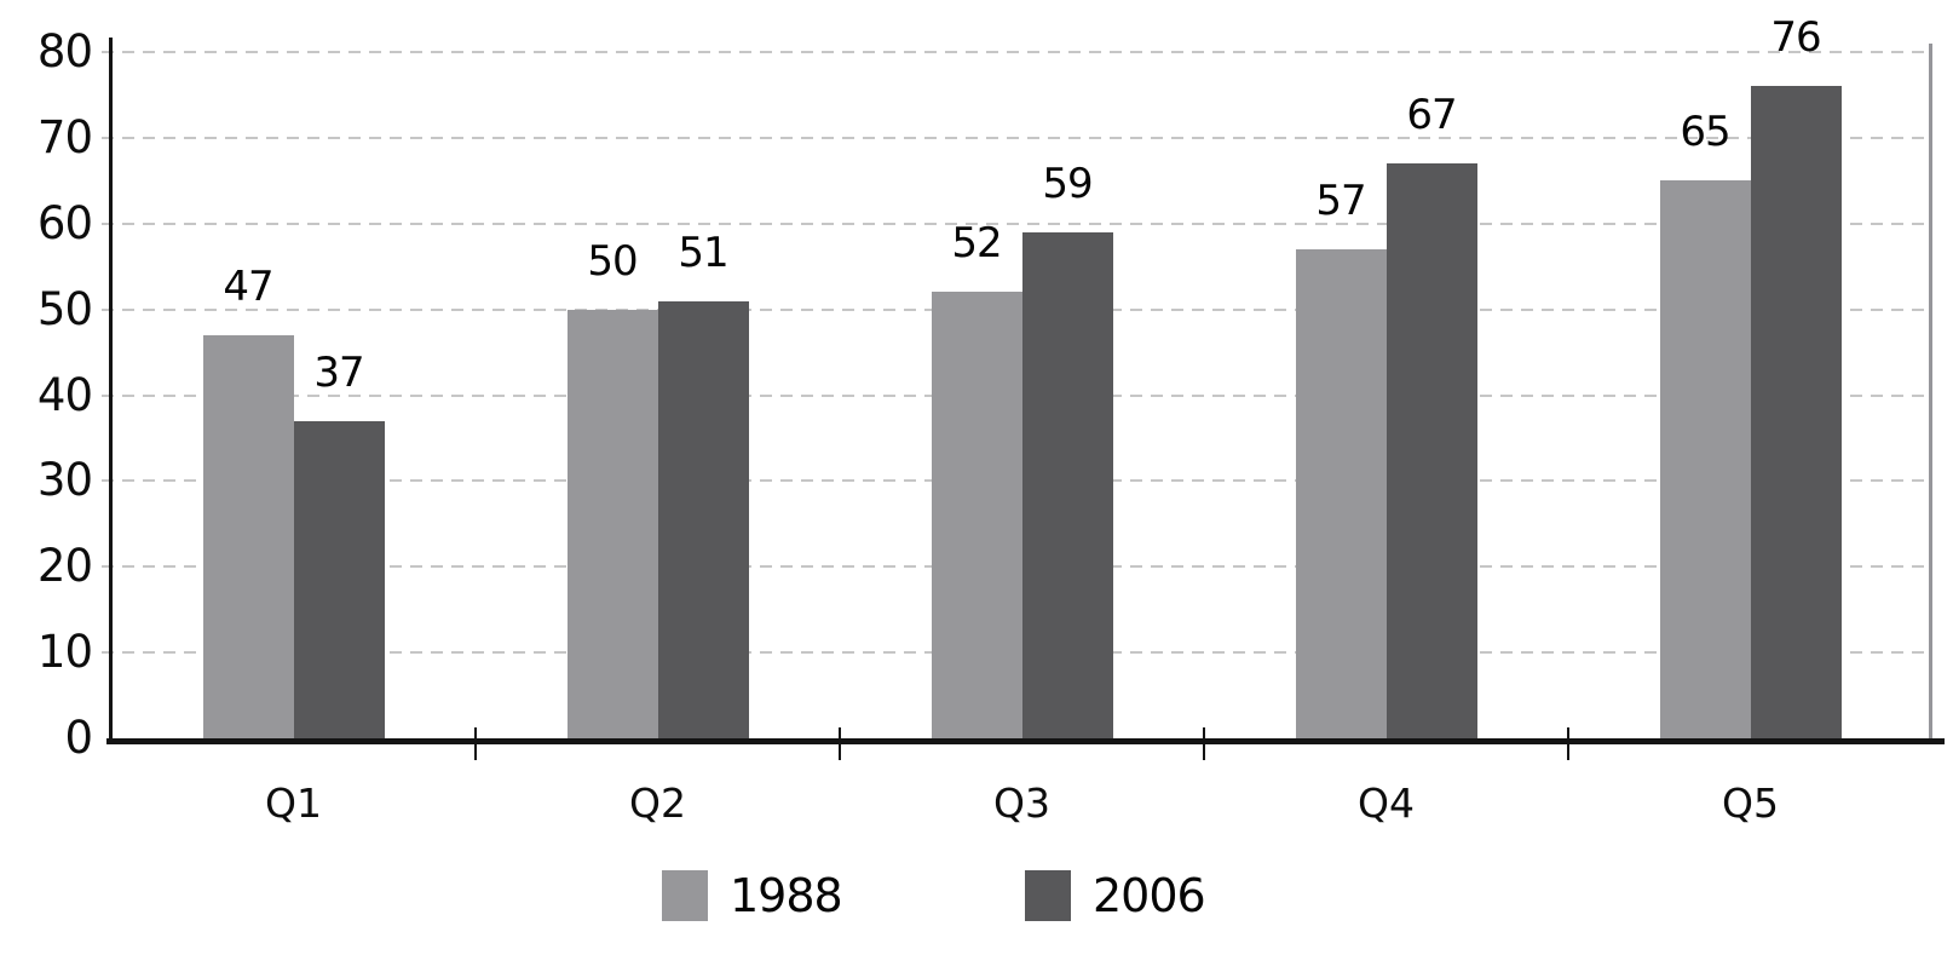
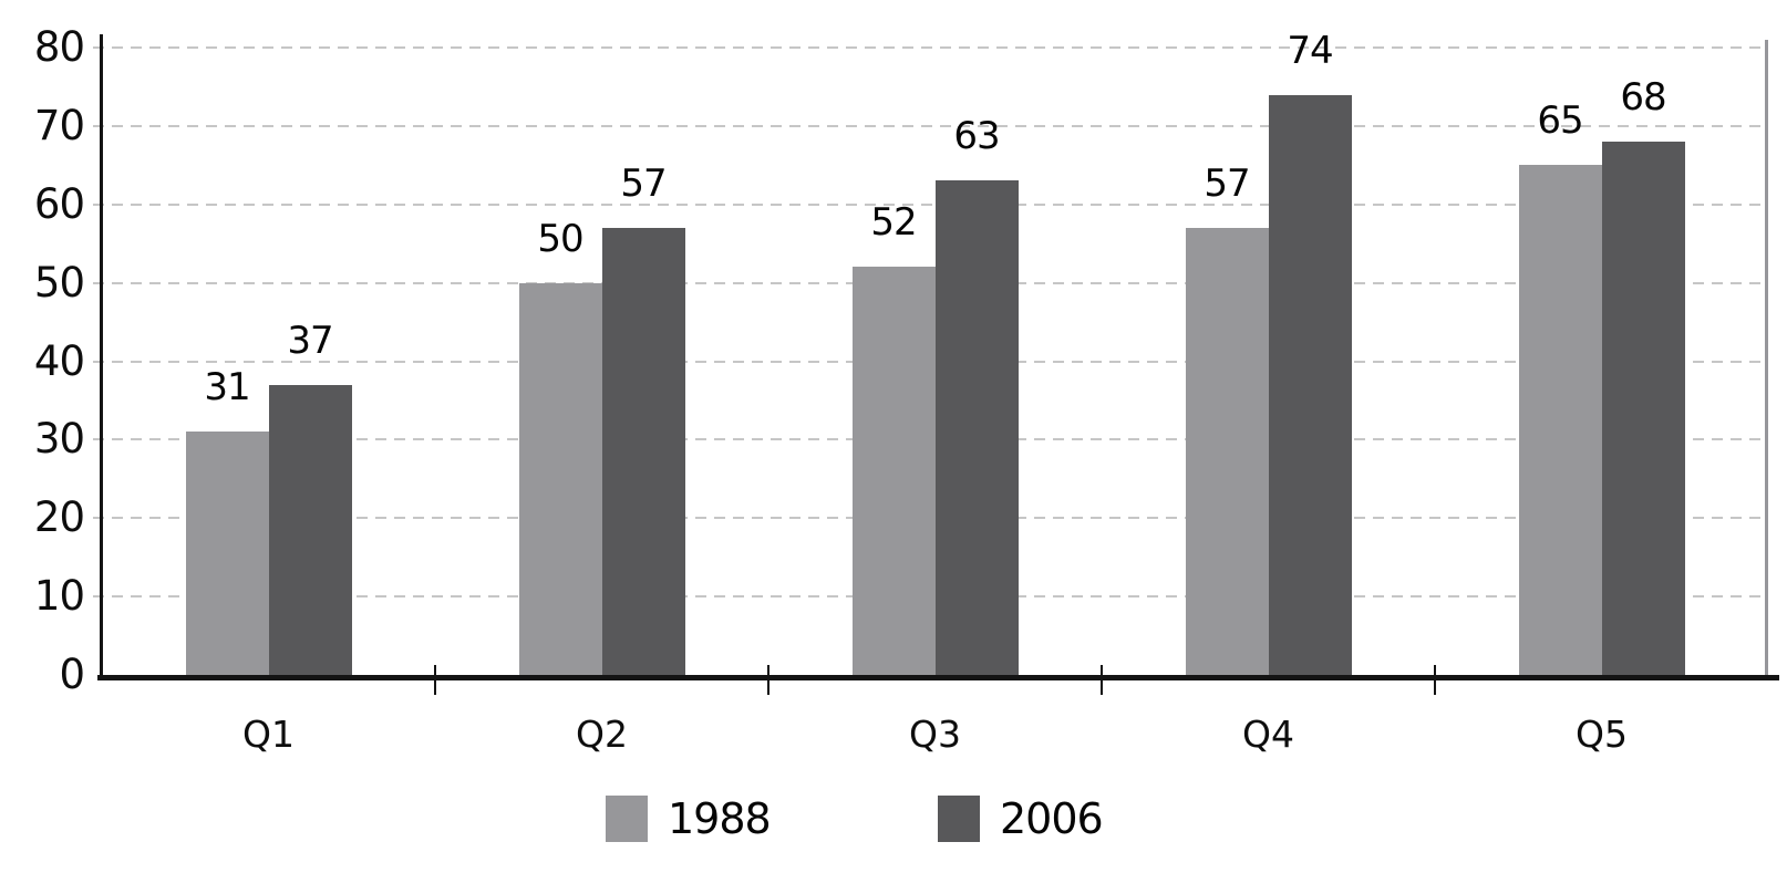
1988/Q1: 47 -> 31
2006/Q2: 51 -> 57
2006/Q3: 59 -> 63
2006/Q4: 67 -> 74
2006/Q5: 76 -> 68
